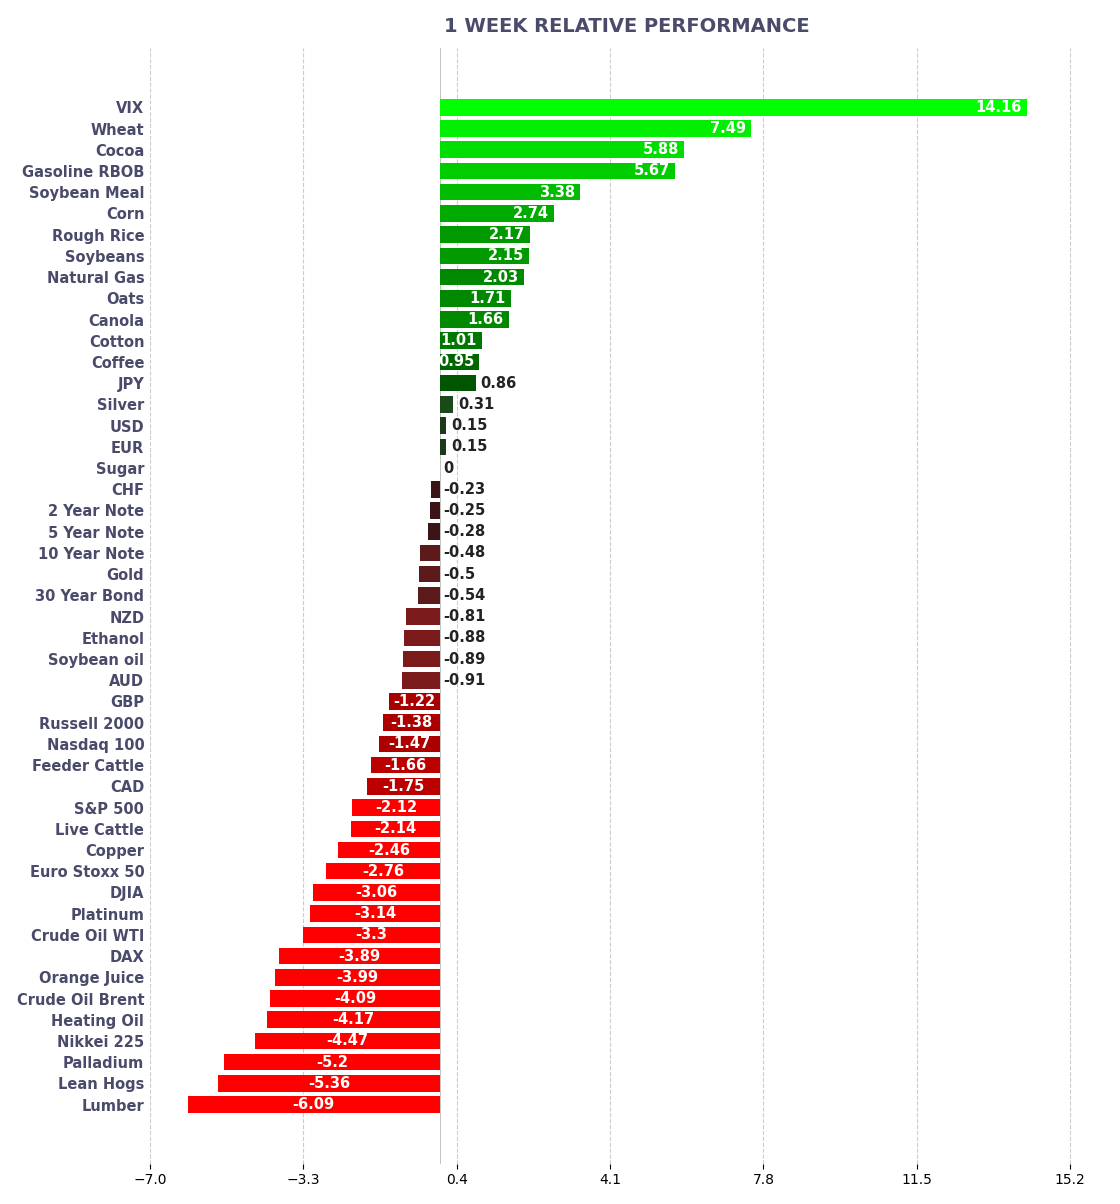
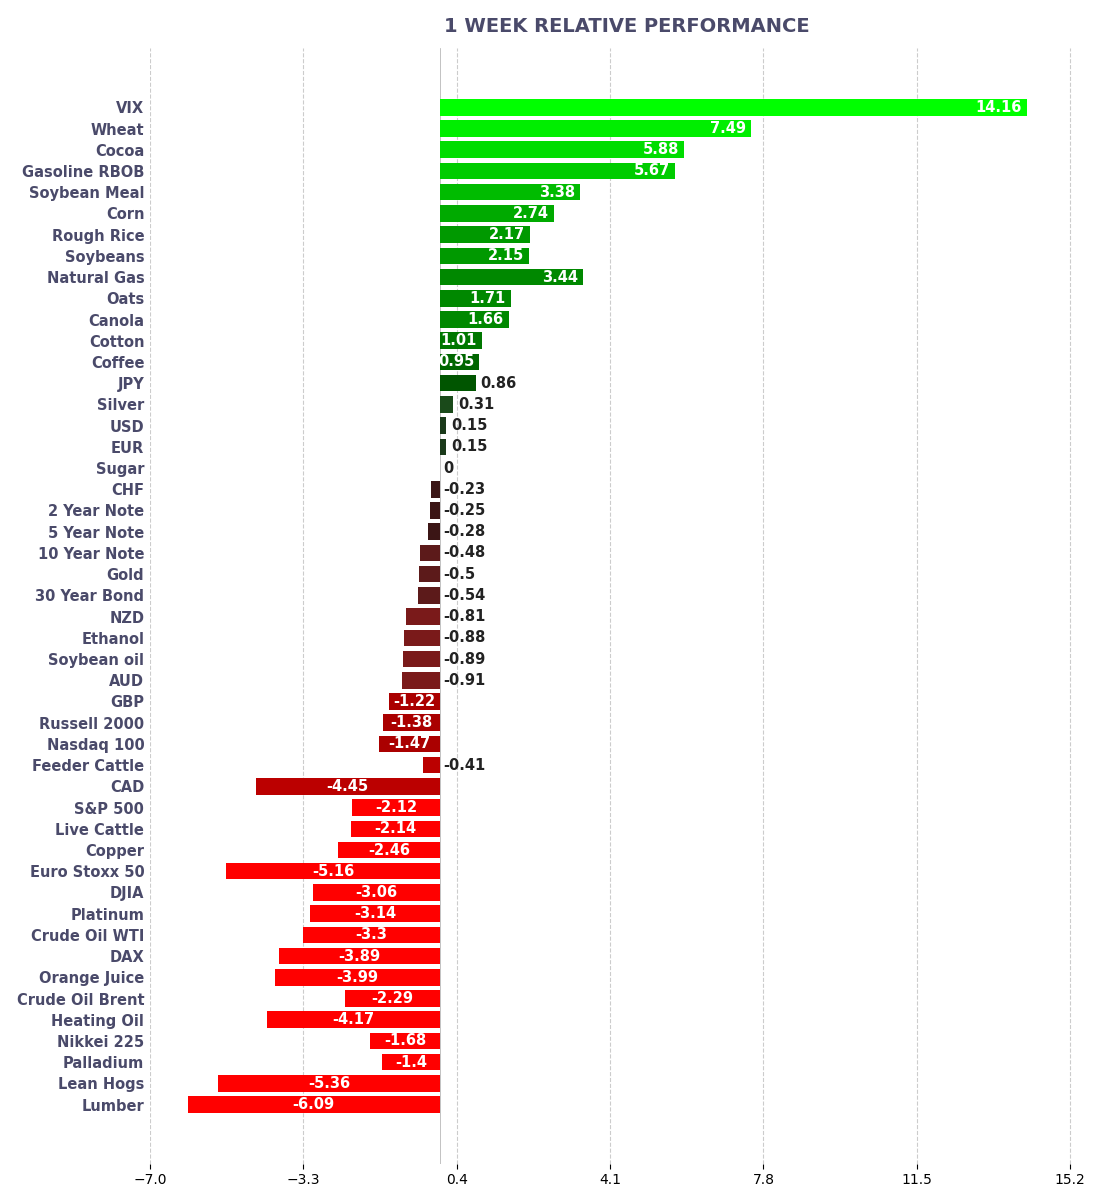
Natural Gas: 2.03 -> 3.44
Feeder Cattle: -1.66 -> -0.41
CAD: -1.75 -> -4.45
Euro Stoxx 50: -2.76 -> -5.16
Crude Oil Brent: -4.09 -> -2.29
Nikkei 225: -4.47 -> -1.68
Palladium: -5.2 -> -1.4
